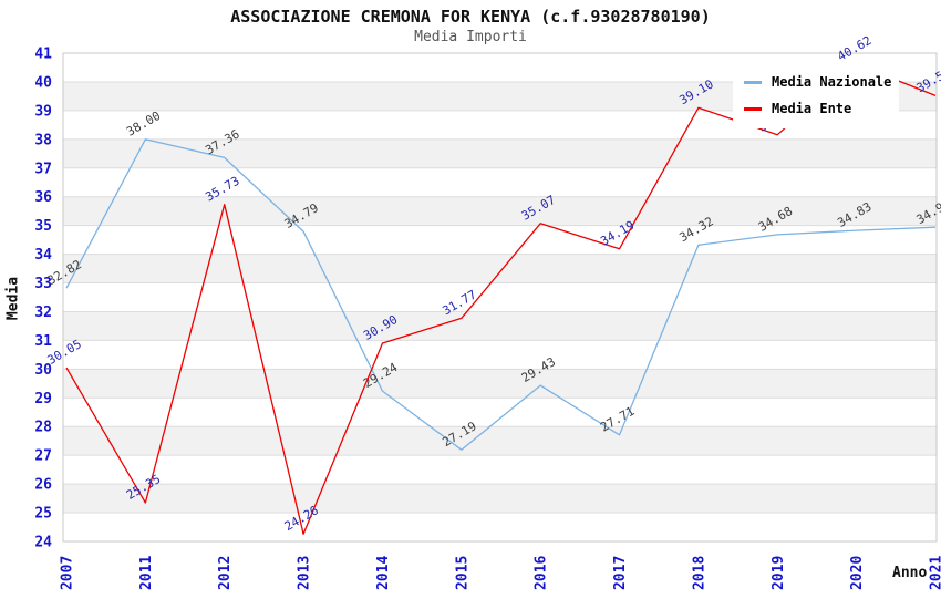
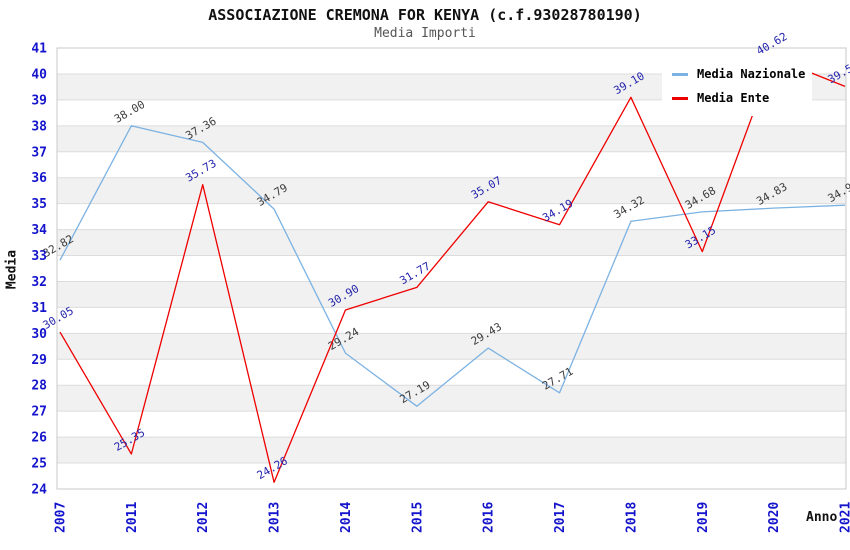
Media Ente/2019: 38.16 -> 33.15
